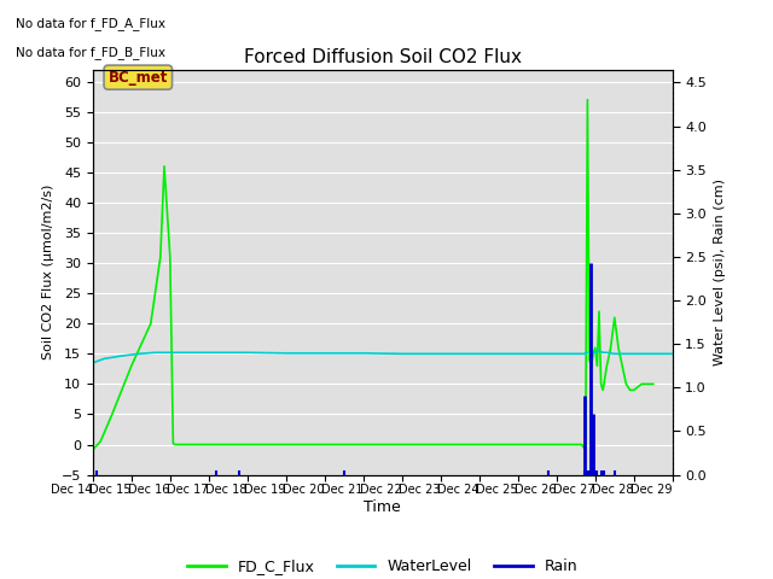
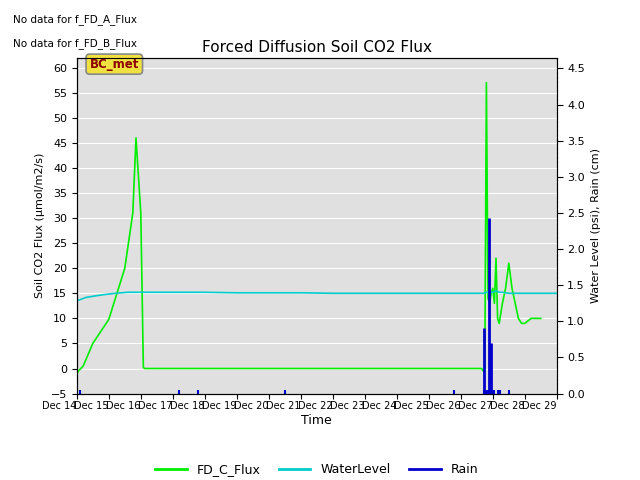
FD_C_Flux/Dec 15: 13.0 -> 9.8
